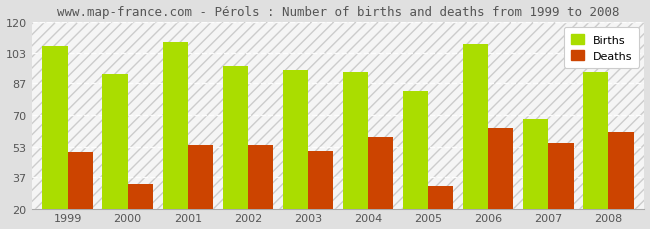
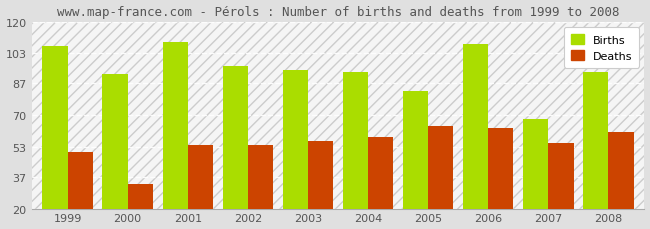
Deaths/2003: 51 -> 56
Deaths/2005: 32 -> 64
